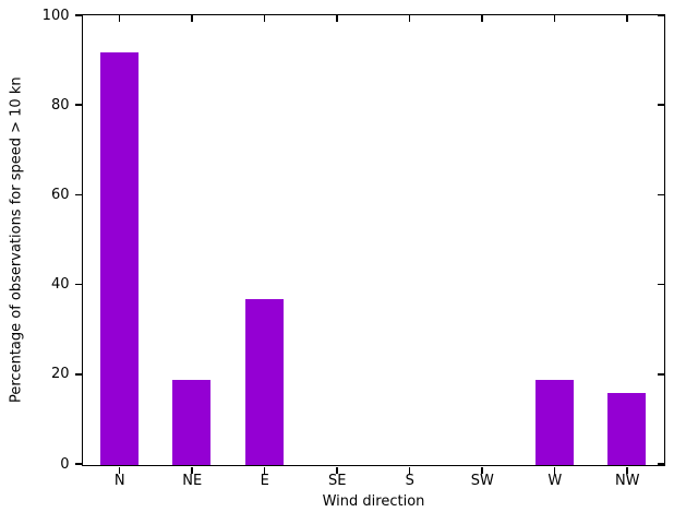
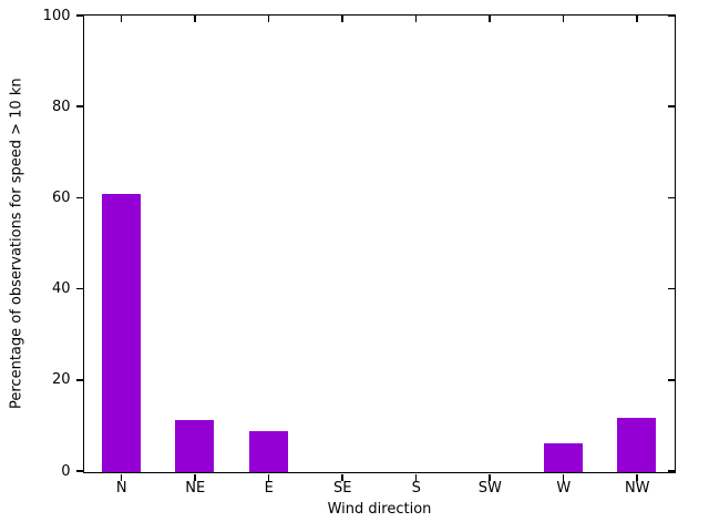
N: 92 -> 61
NE: 19 -> 12
E: 37 -> 9
W: 19 -> 6
NW: 16 -> 12
